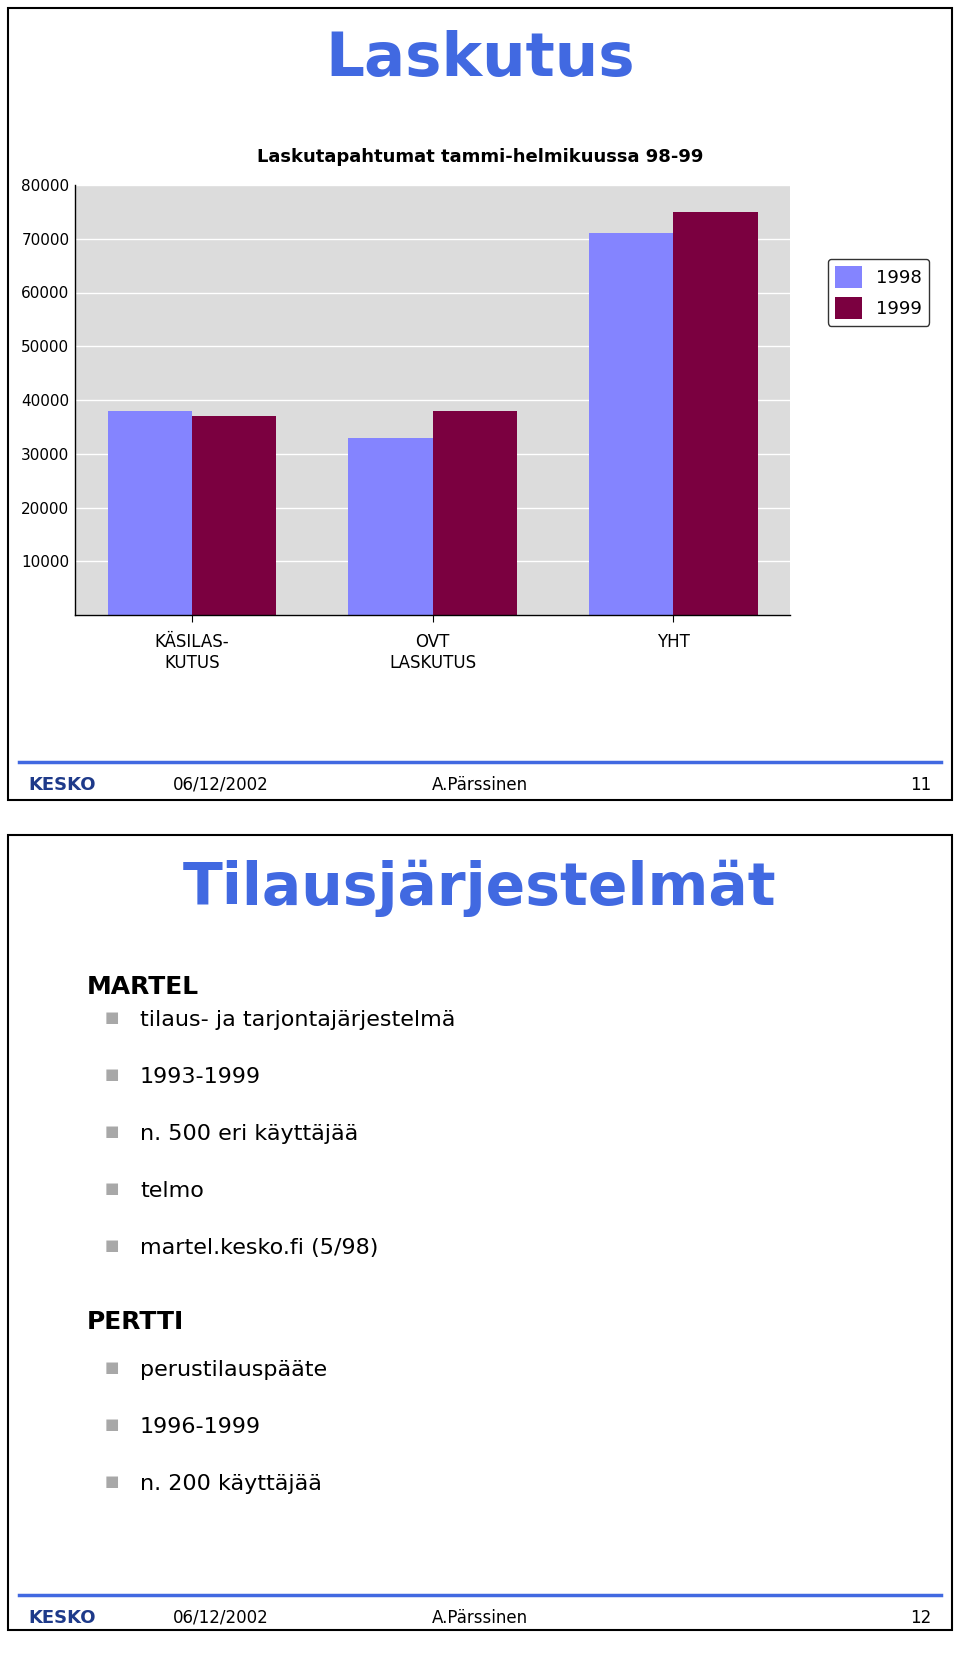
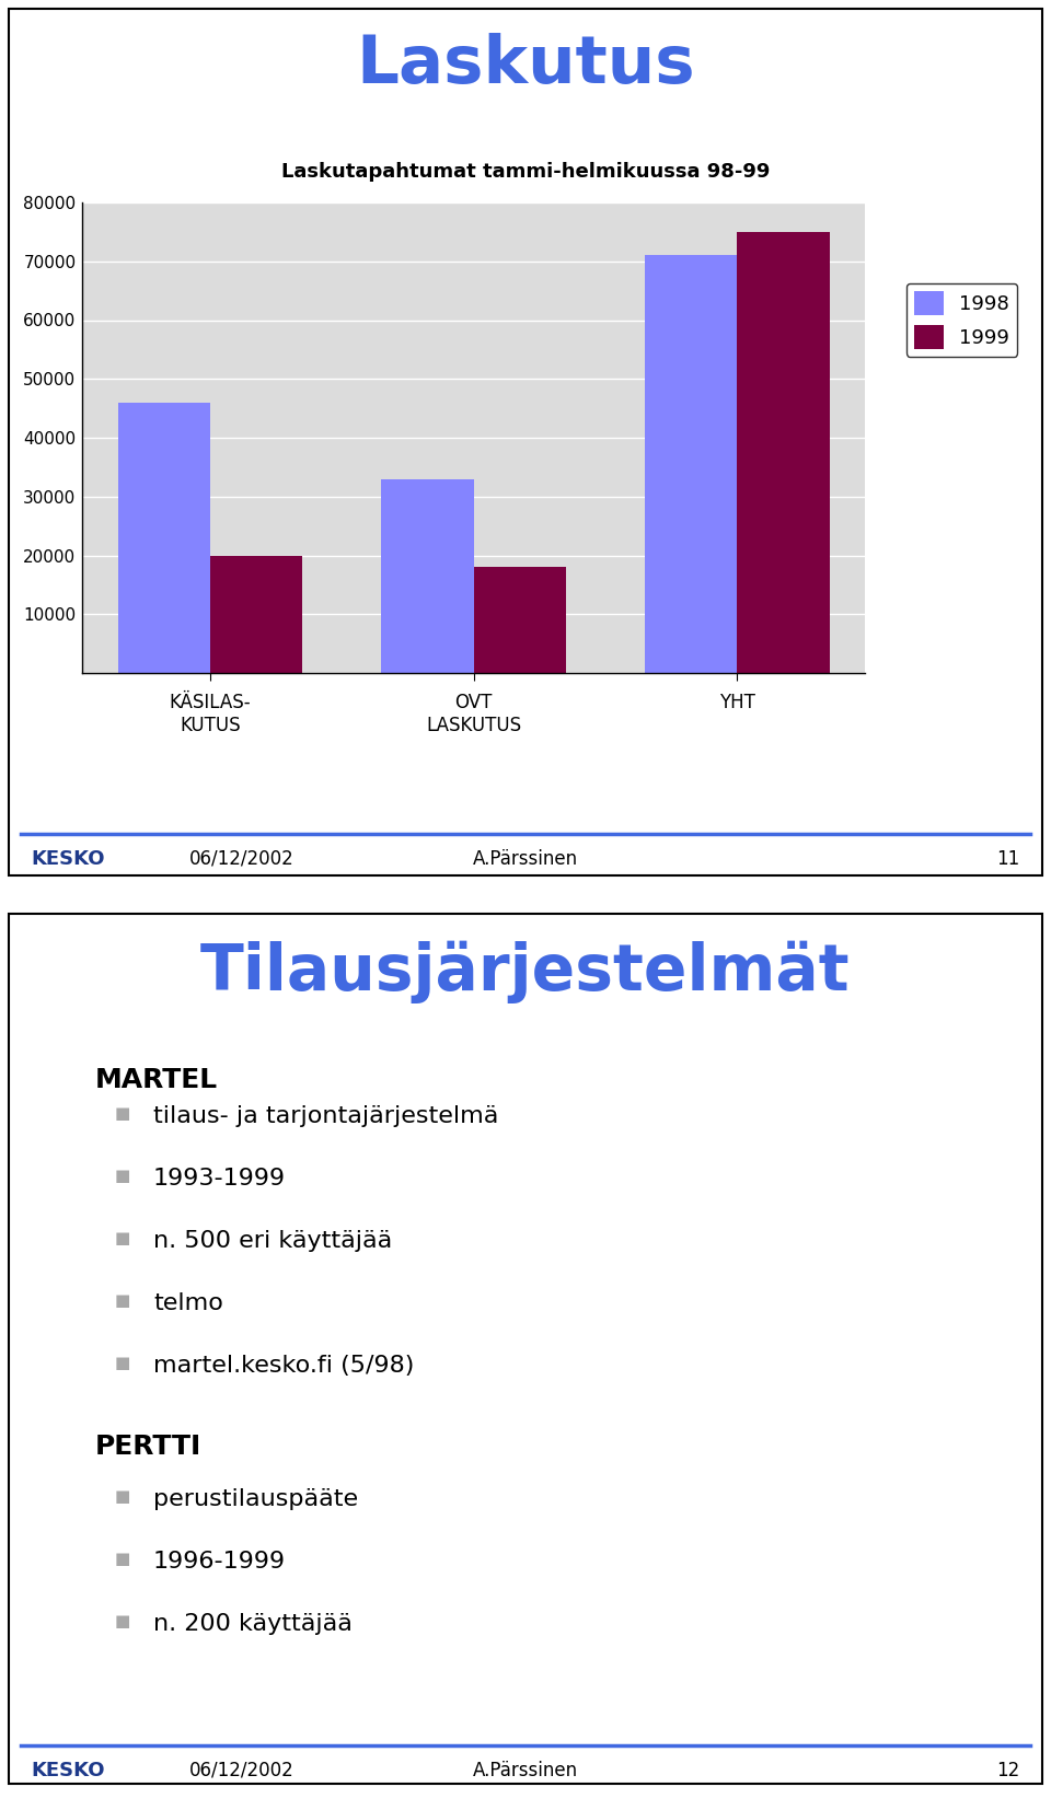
1998/KÄSILAS- KUTUS: 38000 -> 46000
1999/KÄSILAS- KUTUS: 37000 -> 20000
1999/OVT LASKUTUS: 38000 -> 18000
